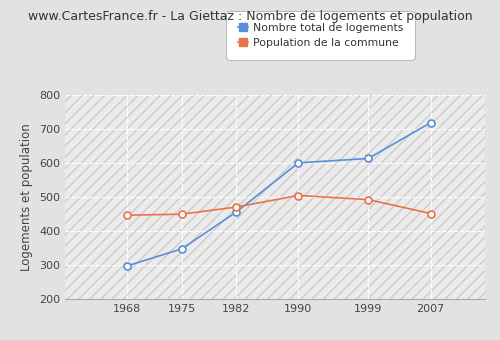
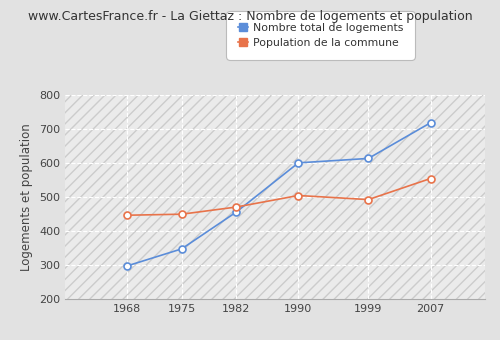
Population de la commune/2007: 452 -> 555
